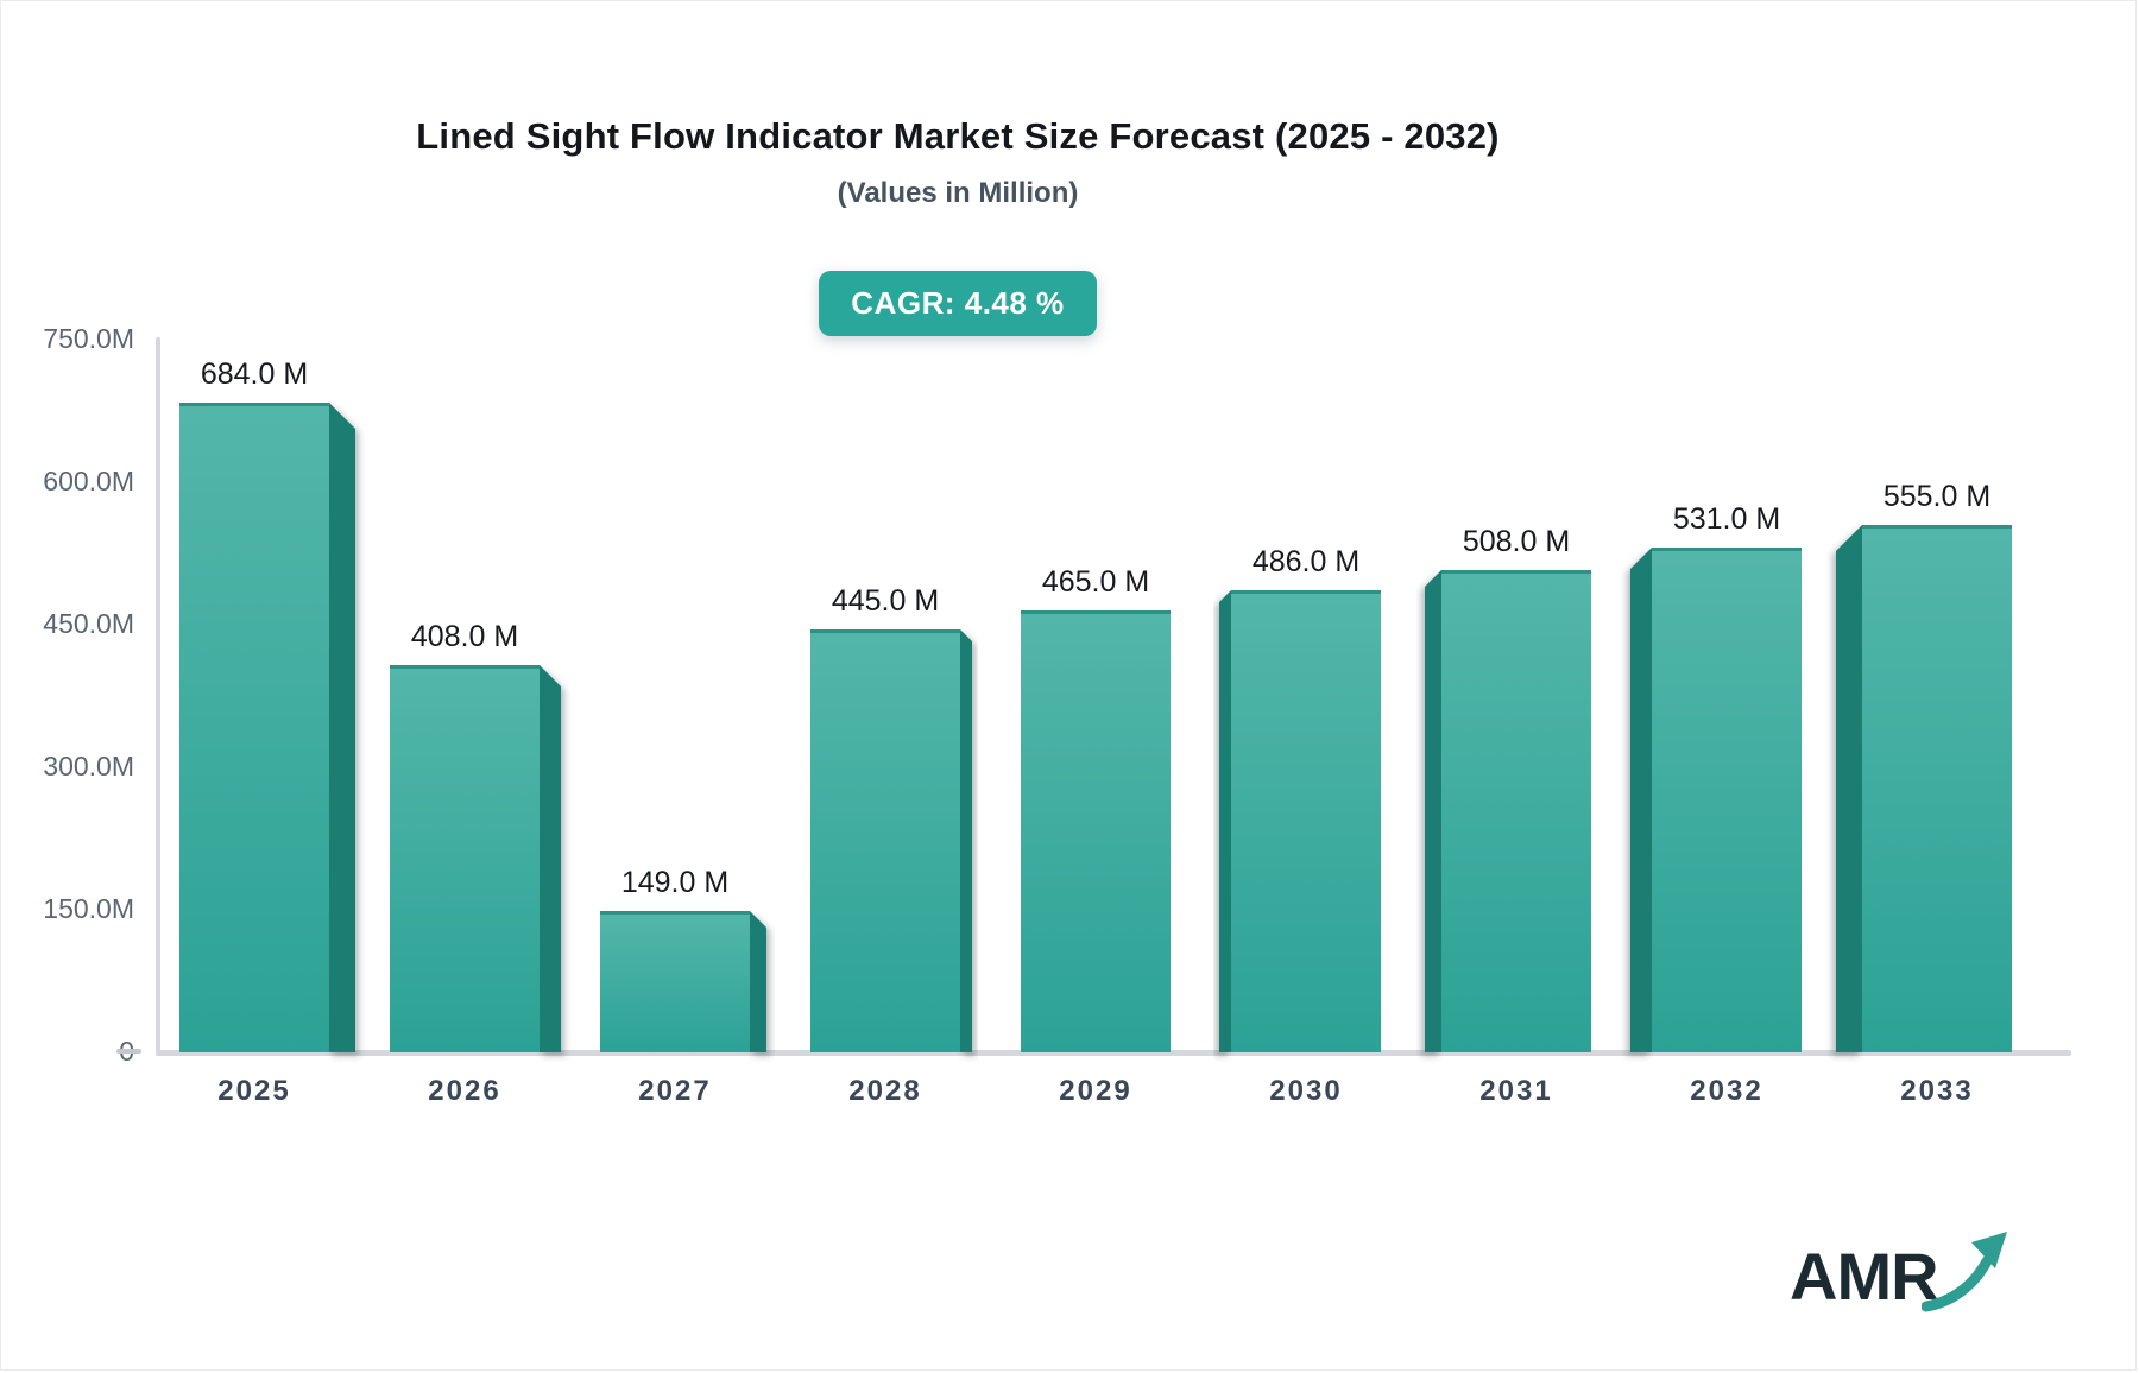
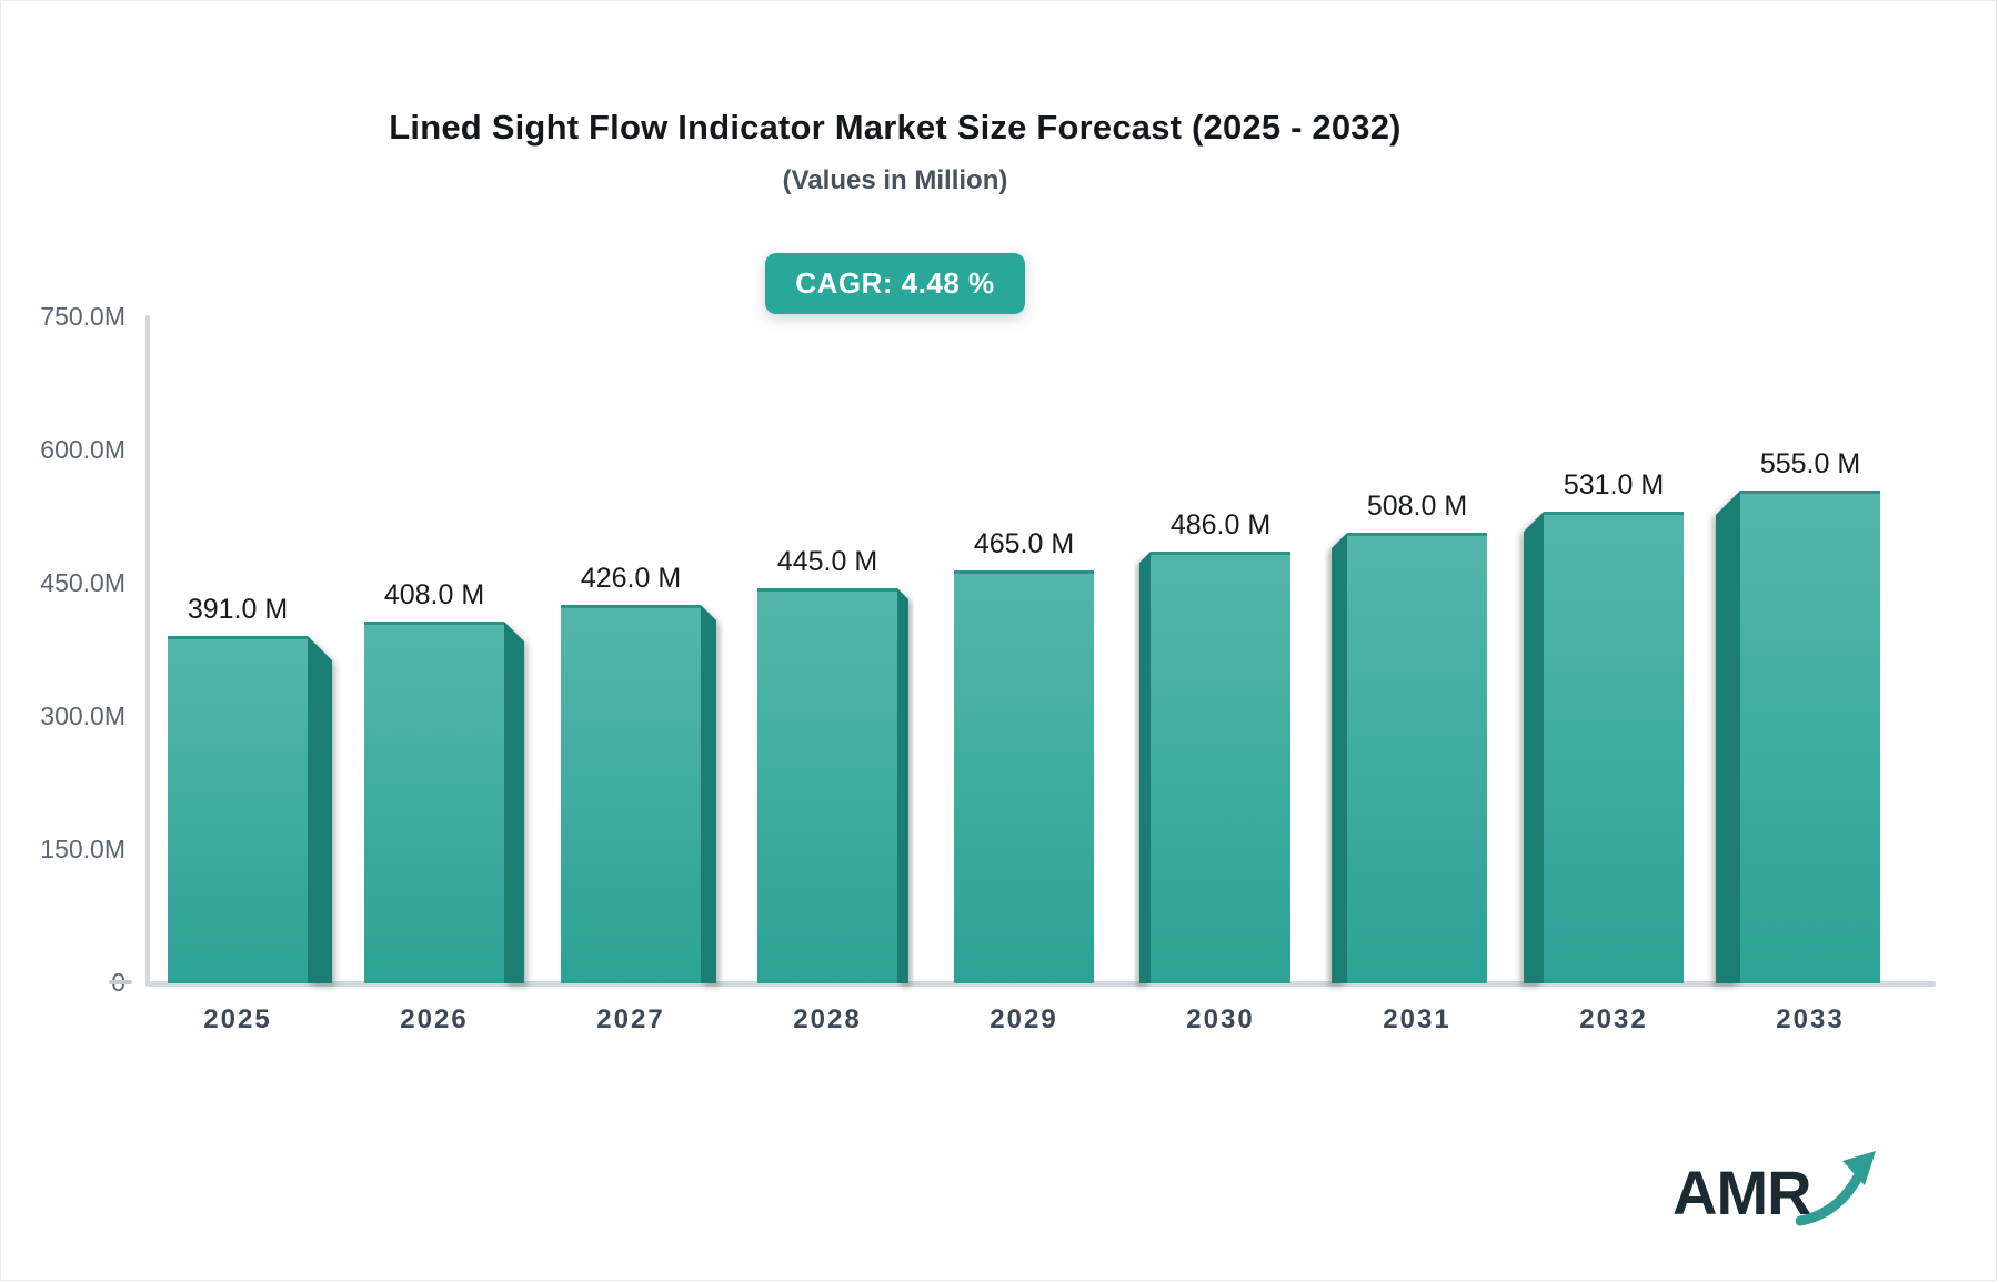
2025: 684.0 -> 391.0
2027: 149.0 -> 426.0
